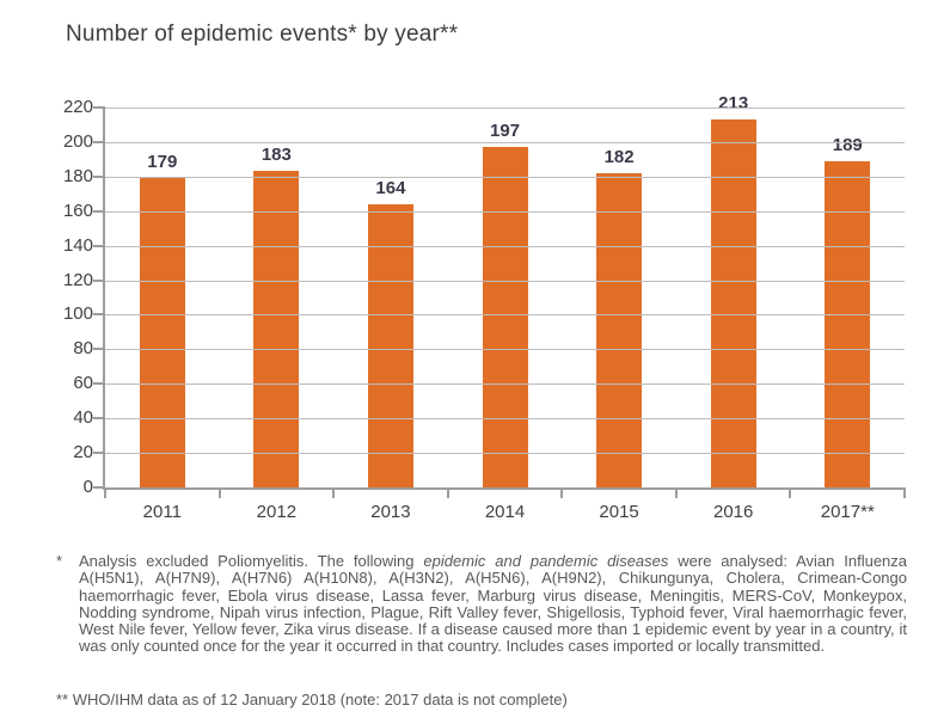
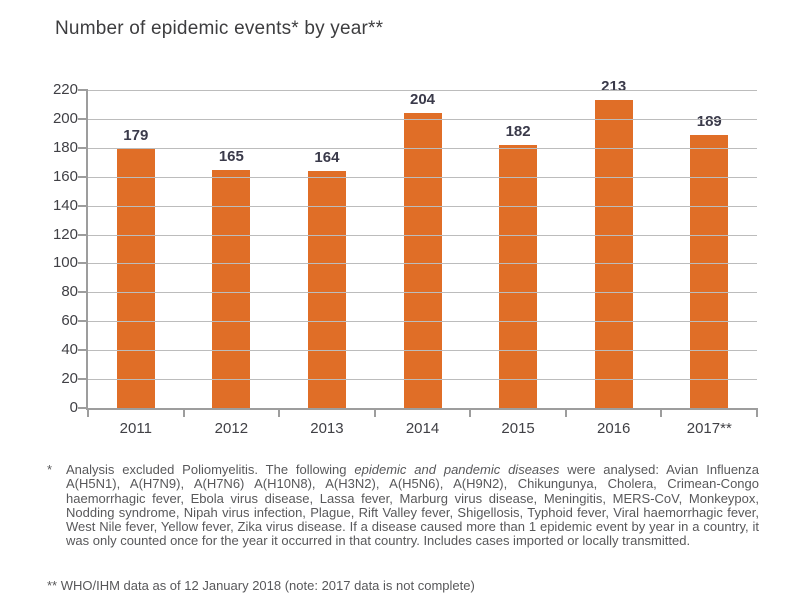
2012: 183 -> 165
2014: 197 -> 204
